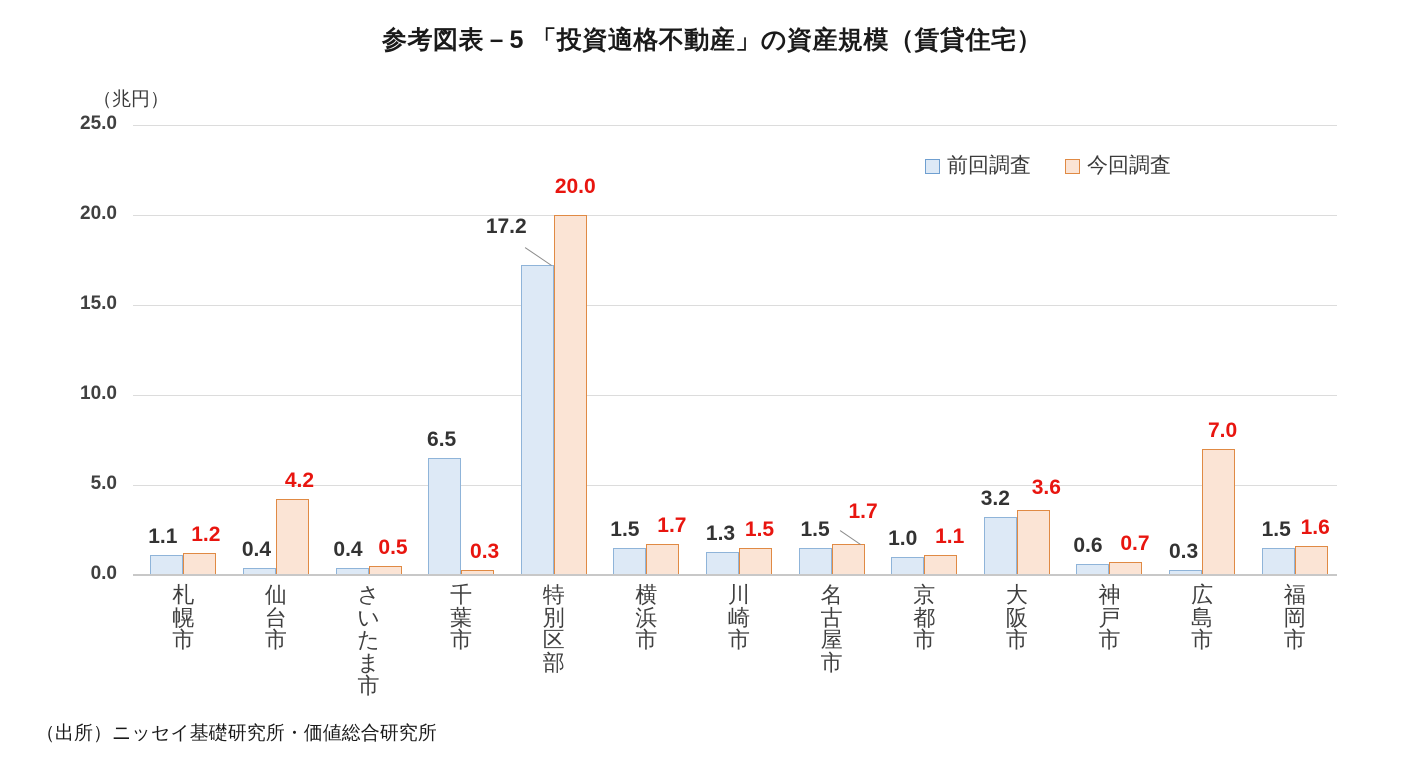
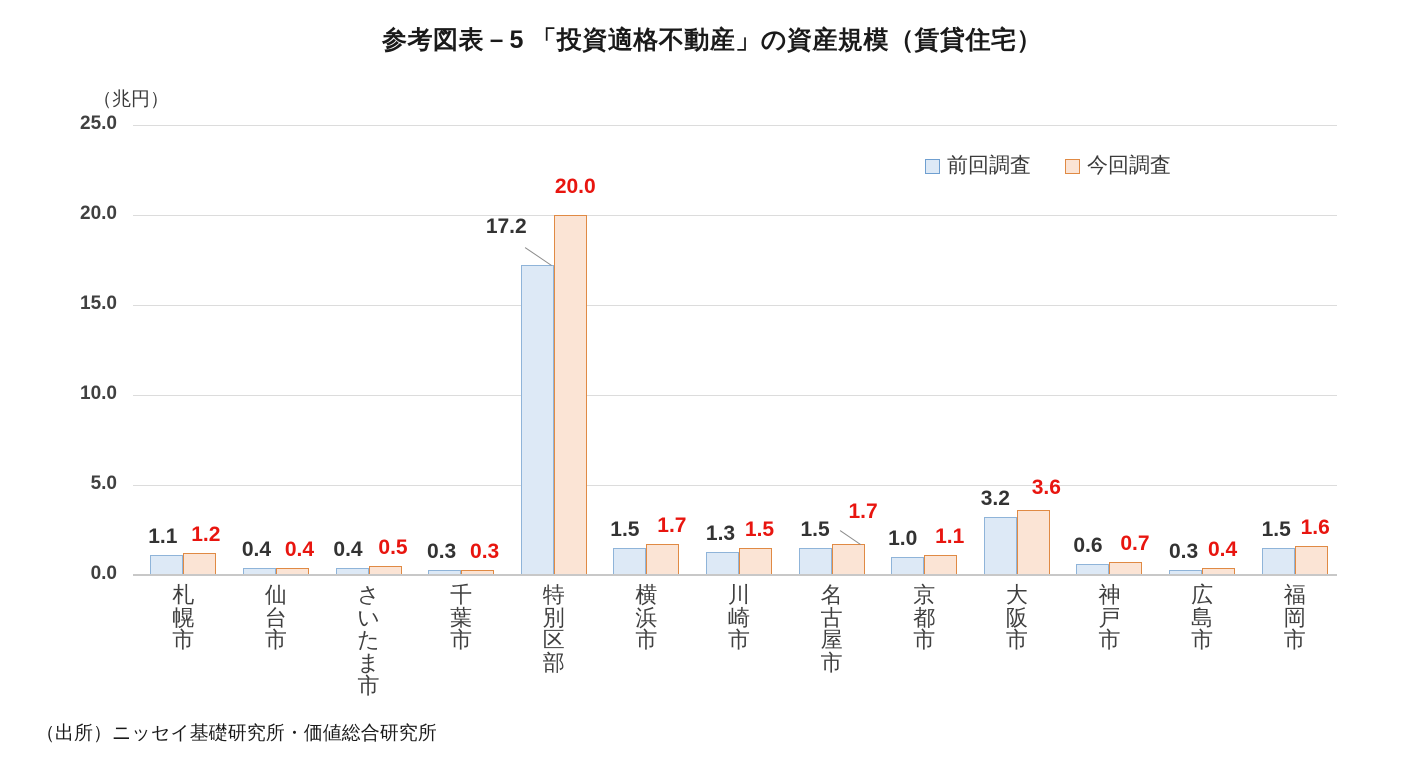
今回調査/仙台市: 4.2 -> 0.4
前回調査/千葉市: 6.5 -> 0.3
今回調査/広島市: 7.0 -> 0.4
